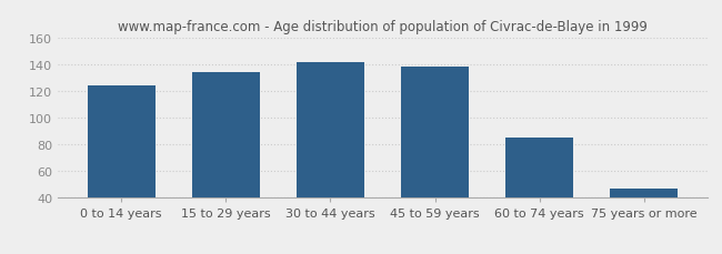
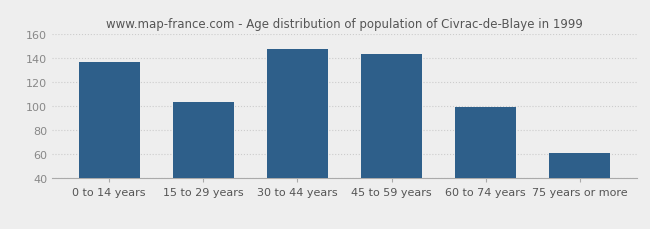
0 to 14 years: 124 -> 136
15 to 29 years: 134 -> 103
30 to 44 years: 141 -> 147
45 to 59 years: 138 -> 143
60 to 74 years: 85 -> 99
75 years or more: 47 -> 61
